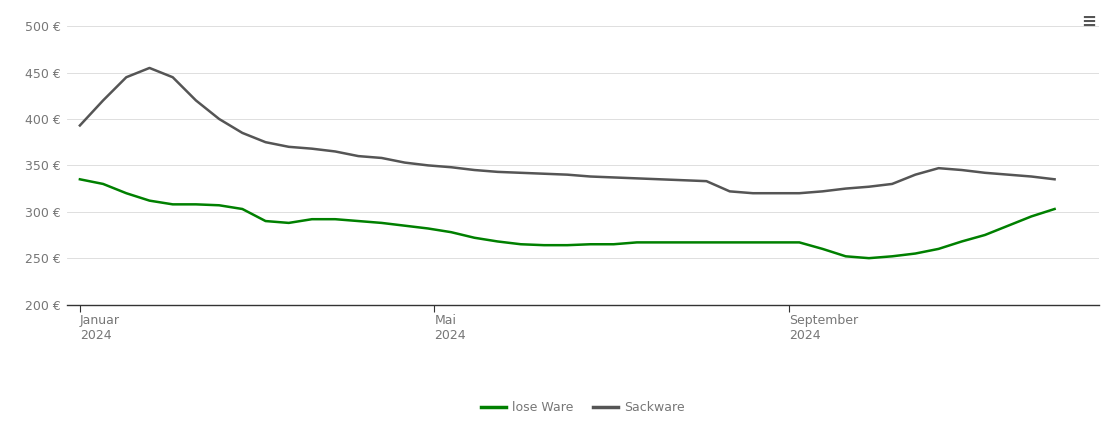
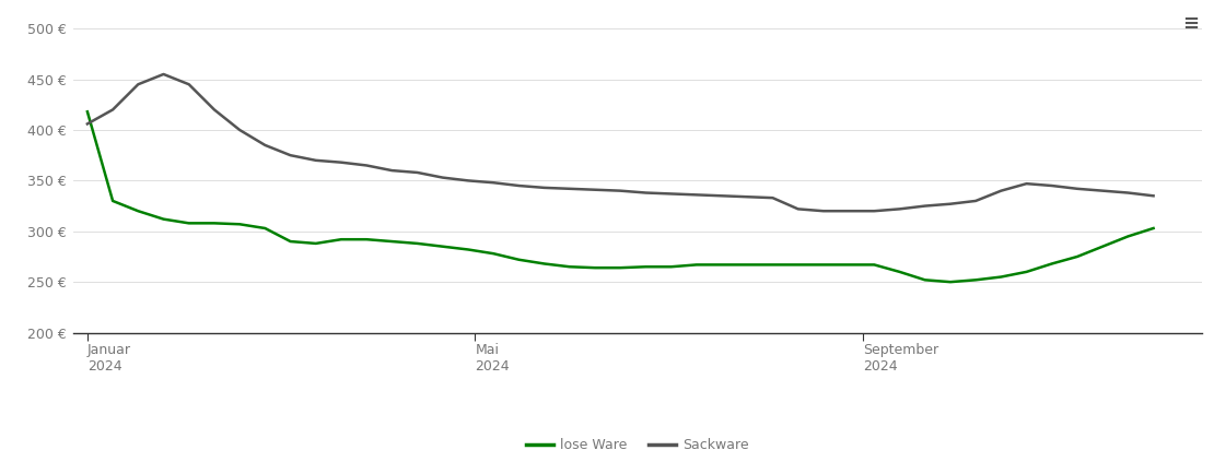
lose Ware/Januar 2024: 335 € -> 418 €
Sackware/Januar 2024: 393 € -> 406 €
